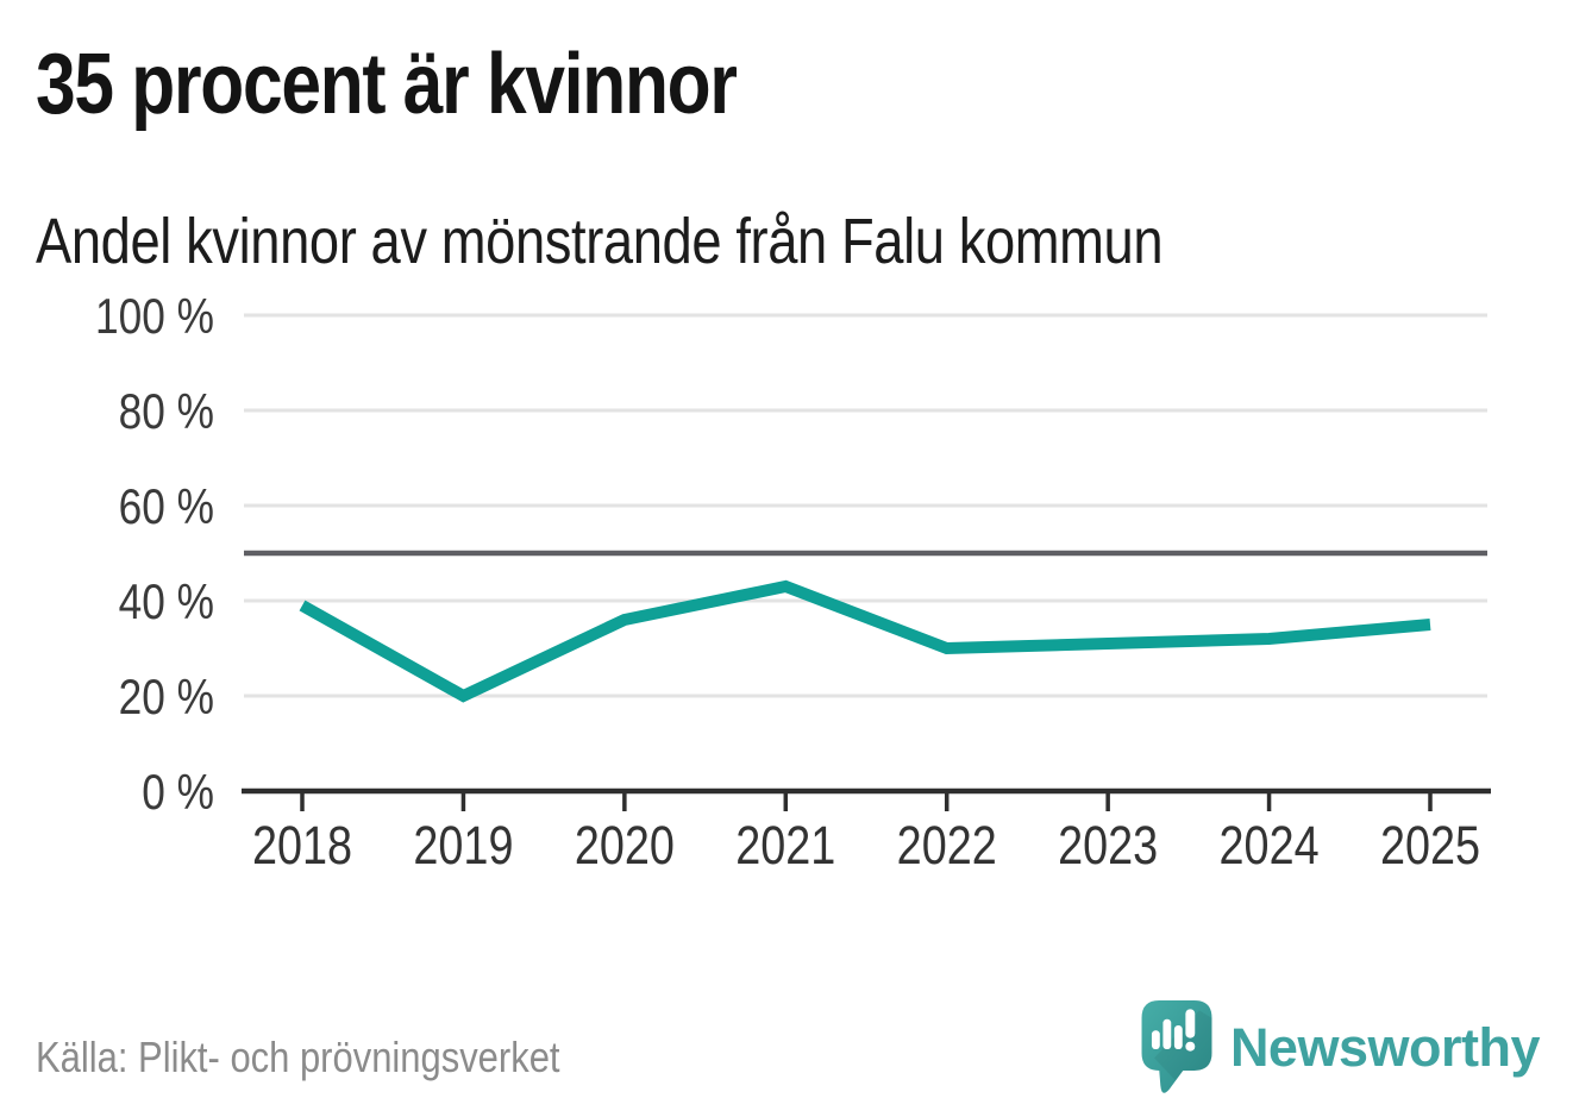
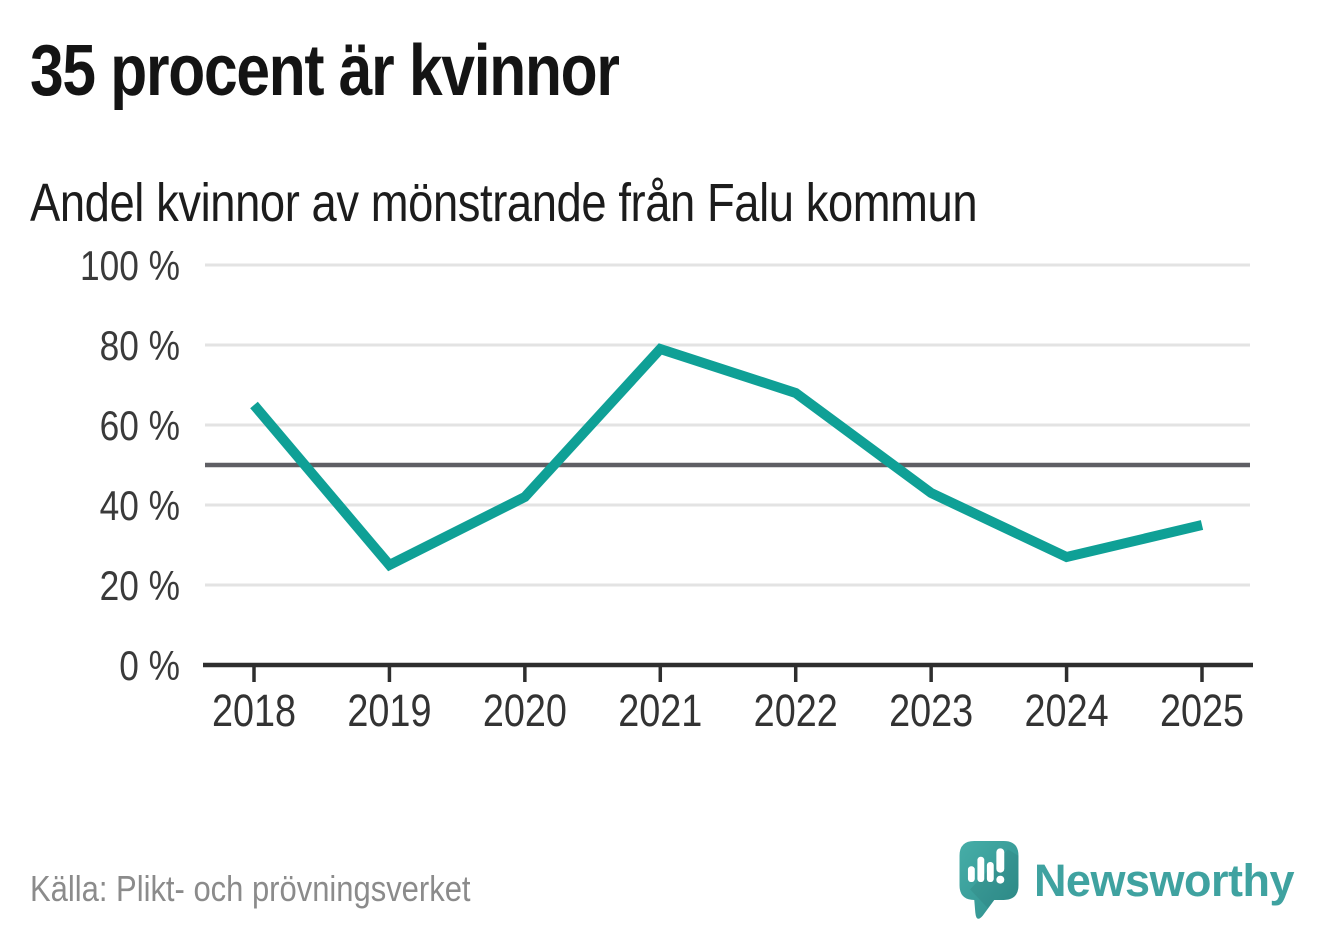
2018: 39% -> 65%
2019: 20% -> 25%
2020: 36% -> 42%
2021: 43% -> 79%
2022: 30% -> 68%
2023: 31% -> 43%
2024: 32% -> 27%
